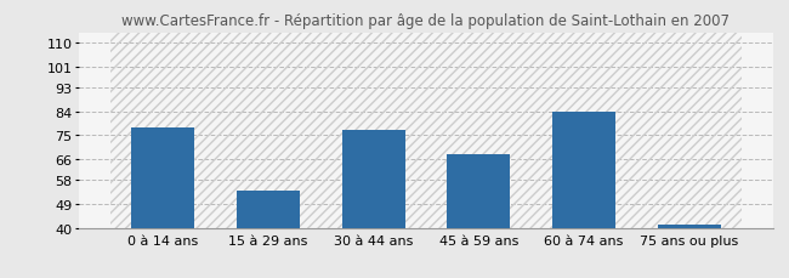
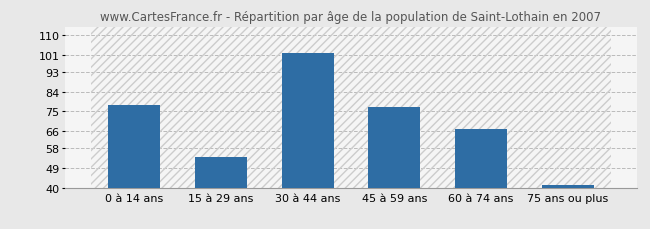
30 à 44 ans: 77 -> 102
45 à 59 ans: 68 -> 77
60 à 74 ans: 84 -> 67
